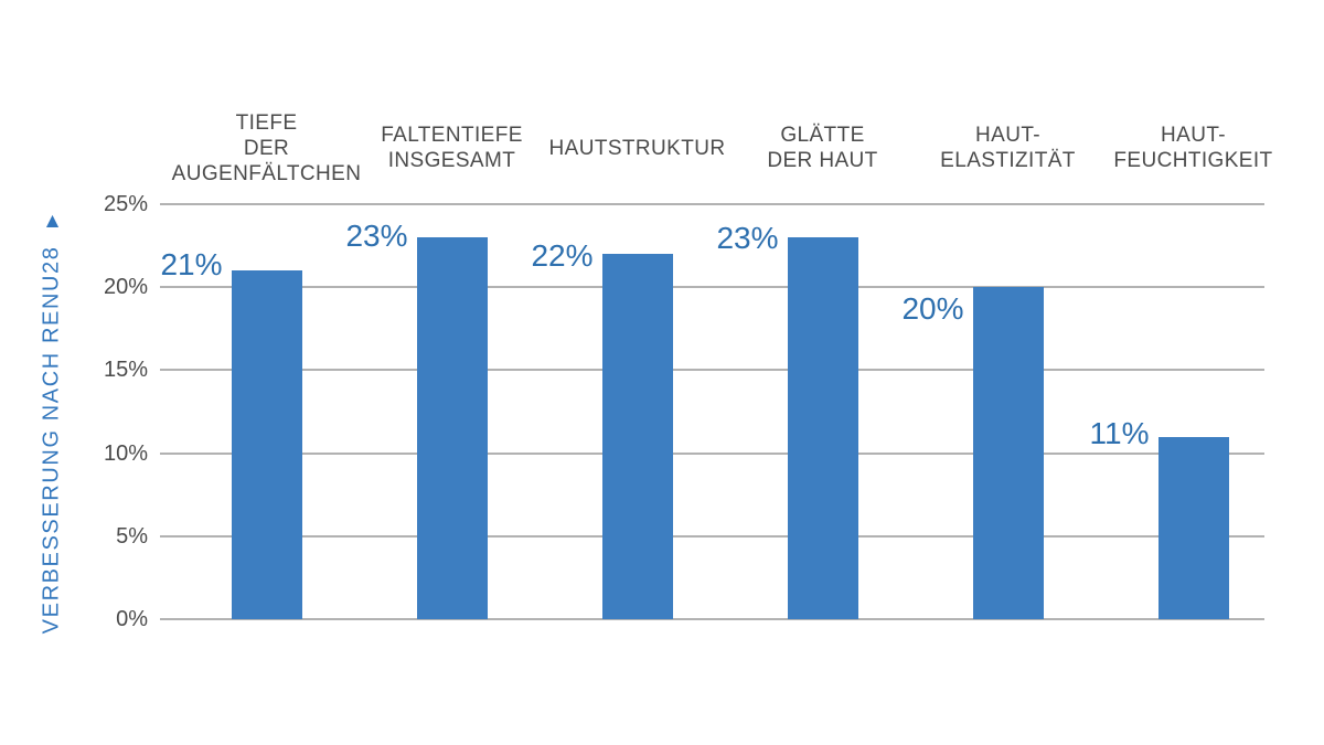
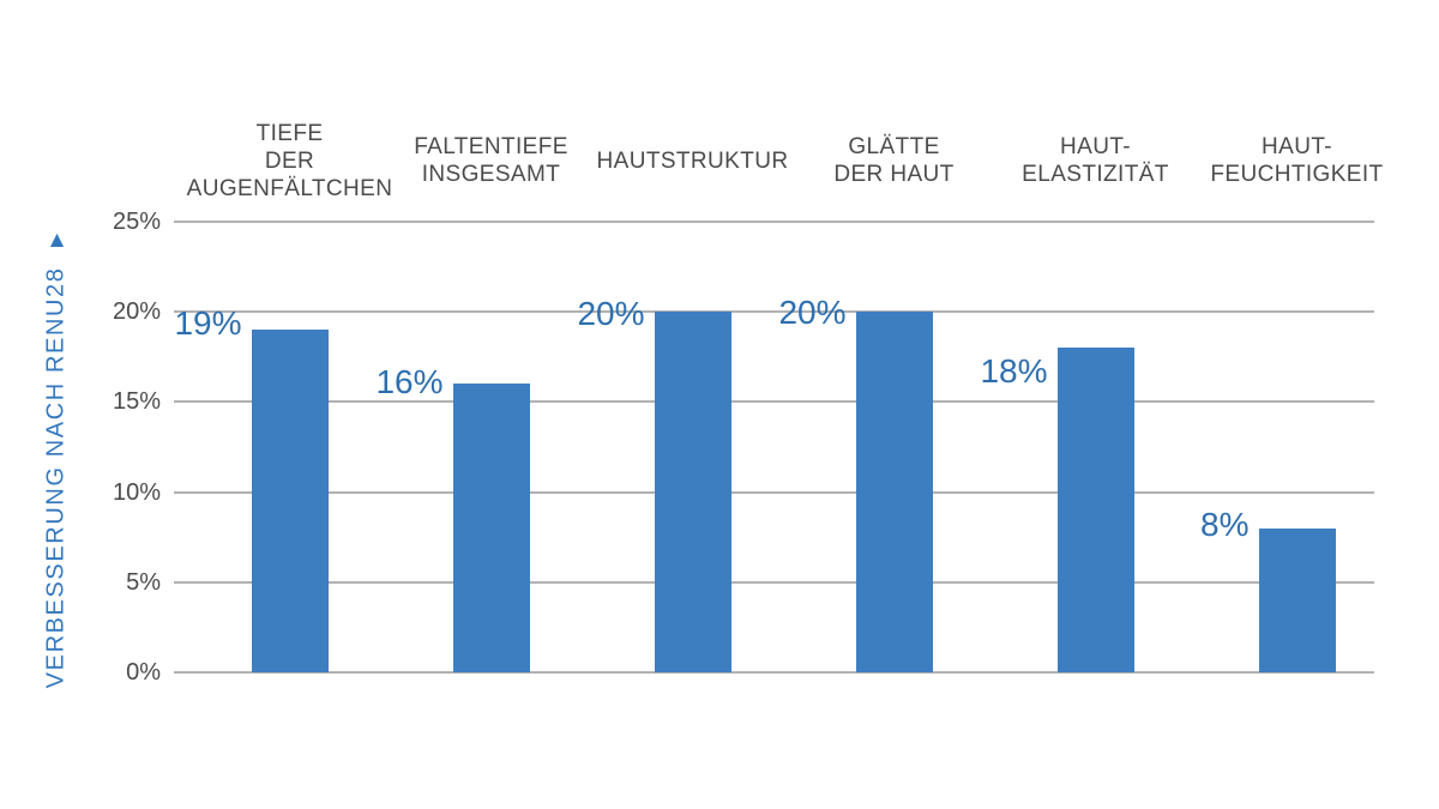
TIEFE DER AUGENFÄLTCHEN: 21% -> 19%
FALTENTIEFE INSGESAMT: 23% -> 16%
HAUTSTRUKTUR: 22% -> 20%
GLÄTTE DER HAUT: 23% -> 20%
HAUT-ELASTIZITÄT: 20% -> 18%
HAUT-FEUCHTIGKEIT: 11% -> 8%
